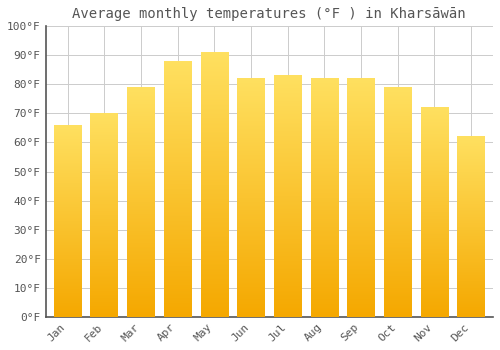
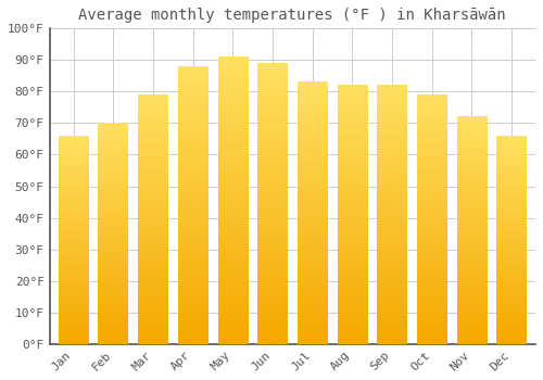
Jun: 82°F -> 89°F
Dec: 62°F -> 66°F
